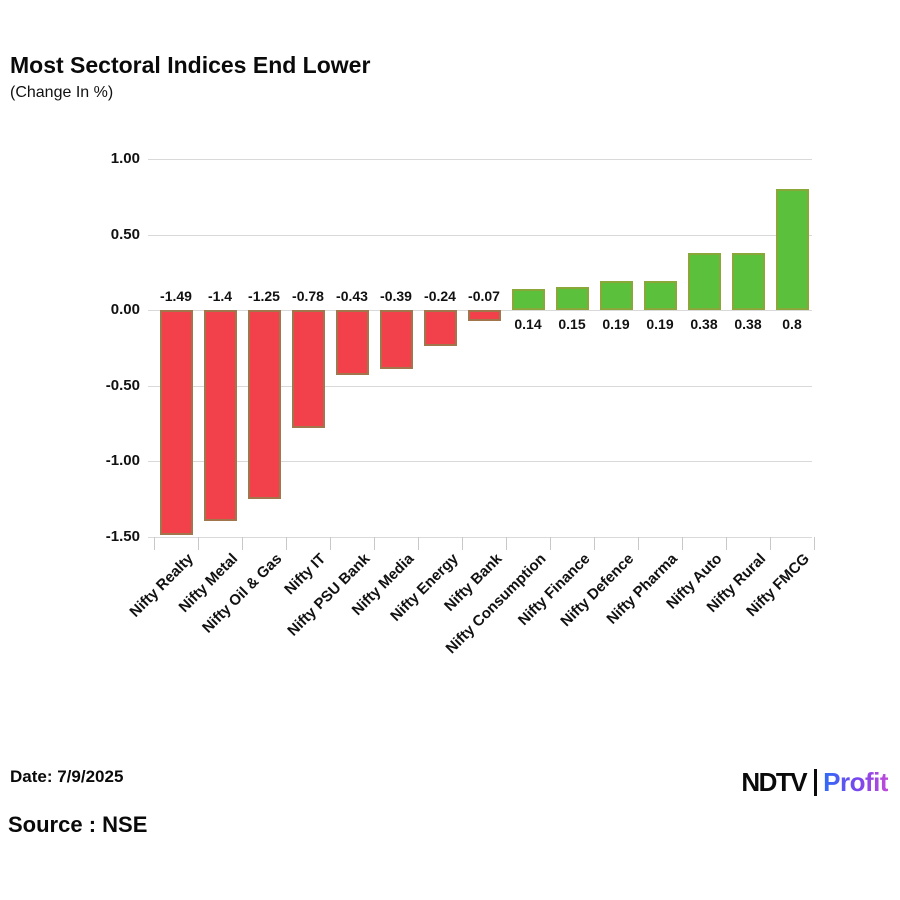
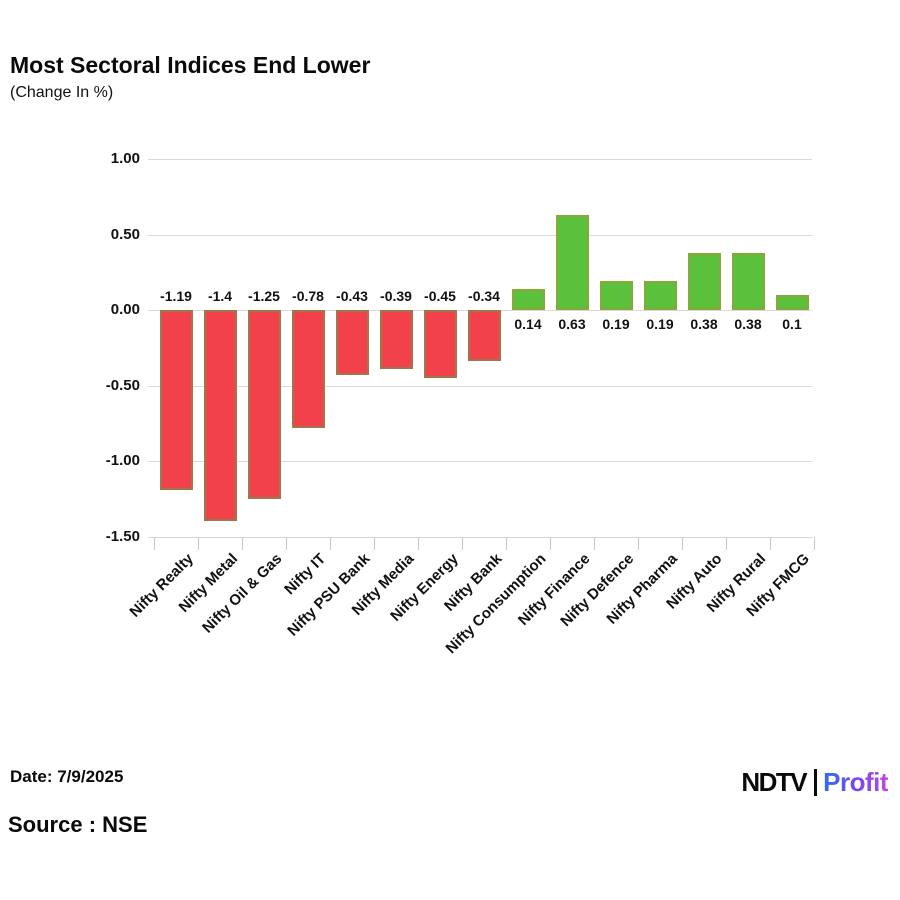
Nifty Realty: -1.49 -> -1.19
Nifty Energy: -0.24 -> -0.45
Nifty Bank: -0.07 -> -0.34
Nifty Finance: 0.15 -> 0.63
Nifty FMCG: 0.8 -> 0.1
